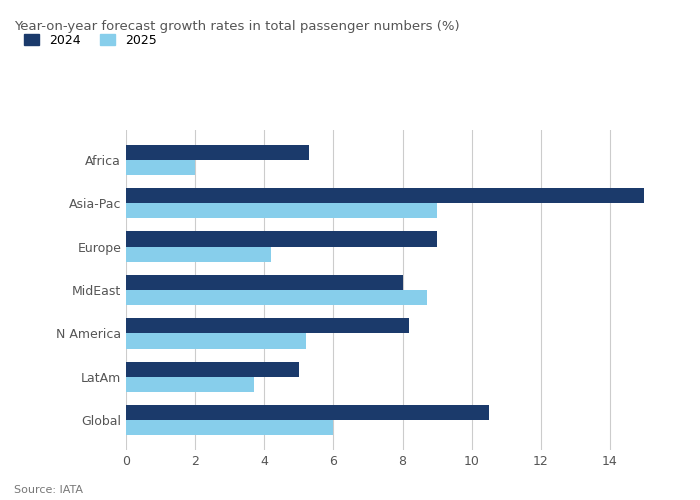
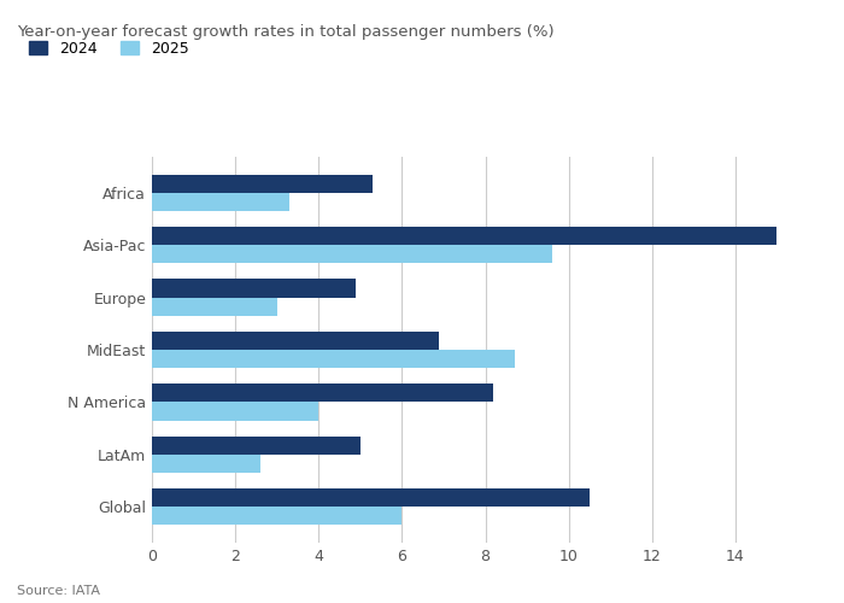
2025/Africa: 2.0 -> 3.3
2025/Asia-Pac: 9.0 -> 9.6
2024/Europe: 9.0 -> 4.9
2025/Europe: 4.2 -> 3.0
2024/MidEast: 8.0 -> 6.9
2025/N America: 5.2 -> 4.0
2025/LatAm: 3.7 -> 2.6
